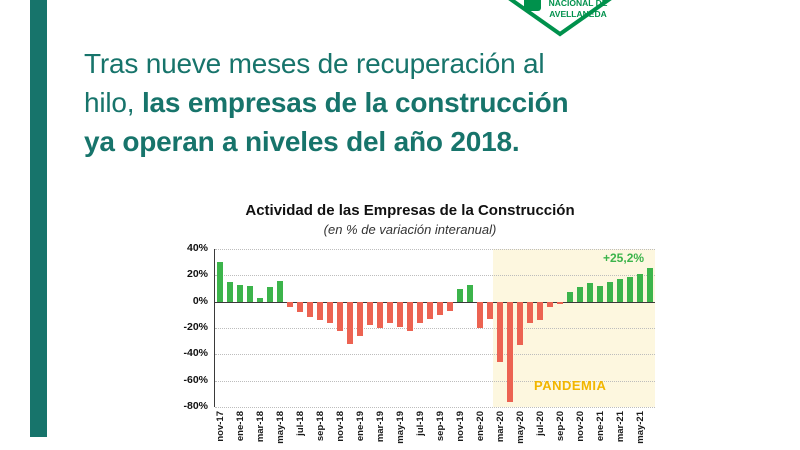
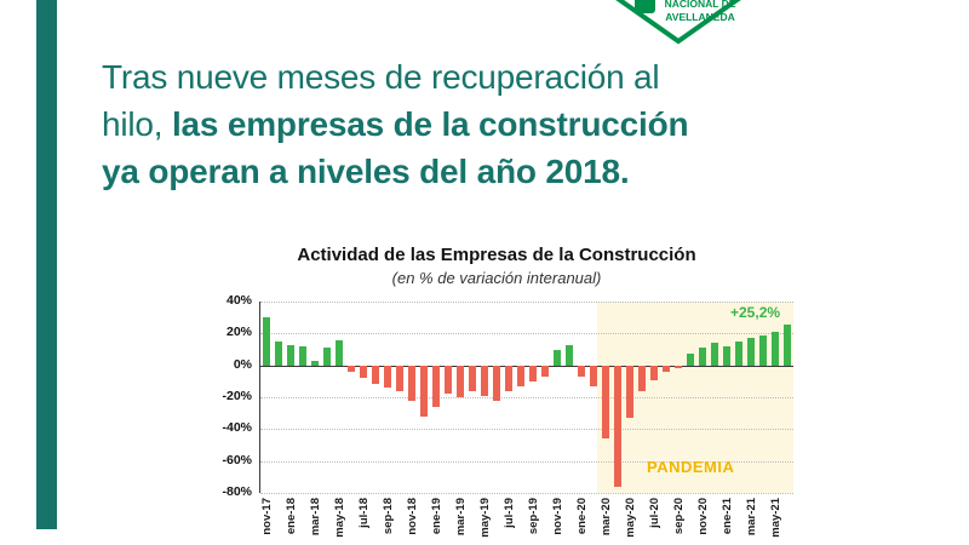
ene-20: -20% -> -7%
jul-20: -14% -> -9%
